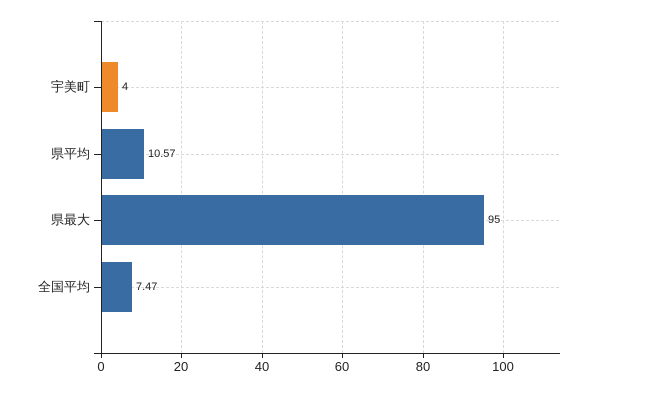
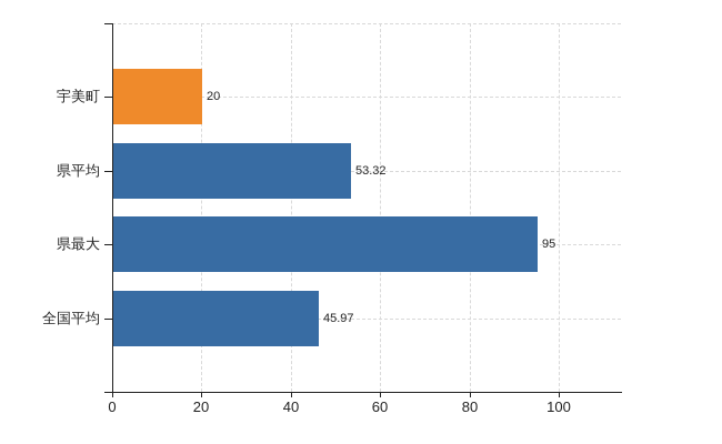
宇美町: 4 -> 20
県平均: 10.57 -> 53.32
全国平均: 7.47 -> 45.97
